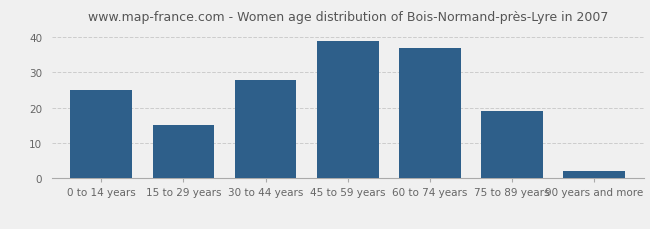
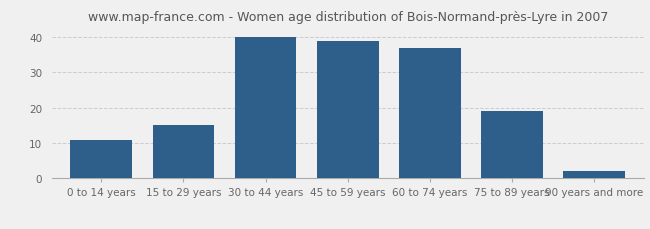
0 to 14 years: 25 -> 11
30 to 44 years: 28 -> 40
